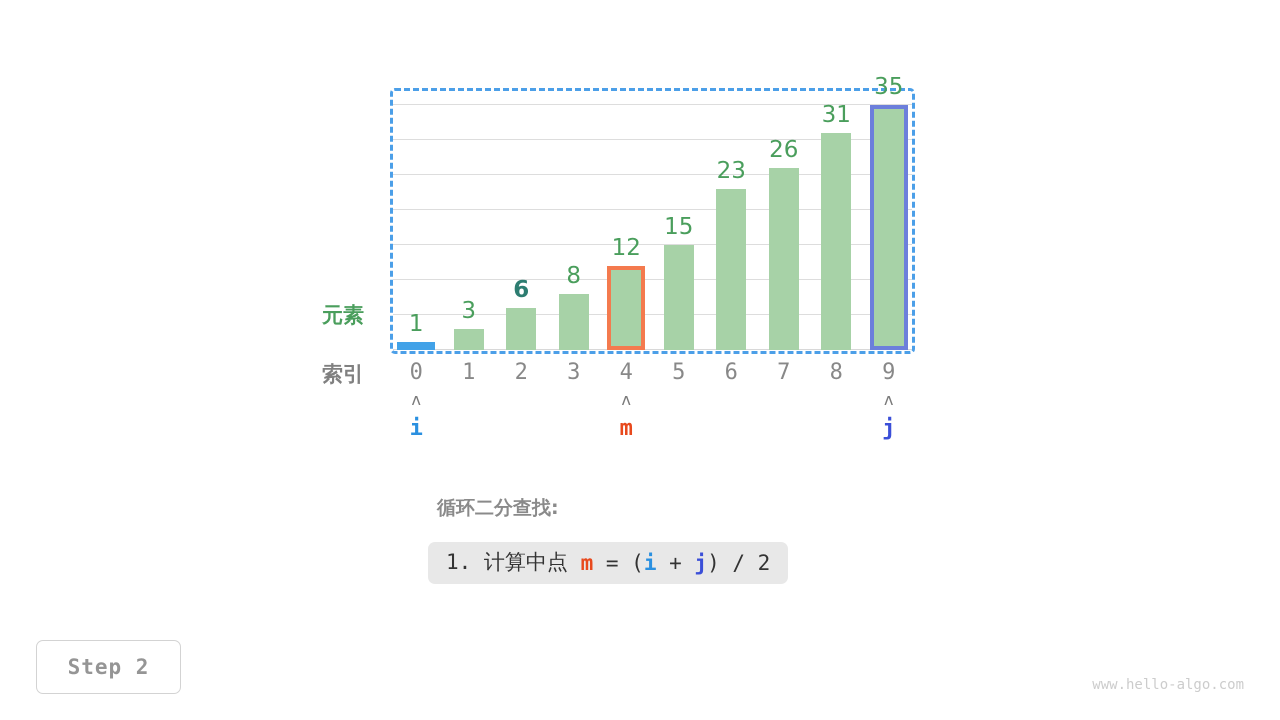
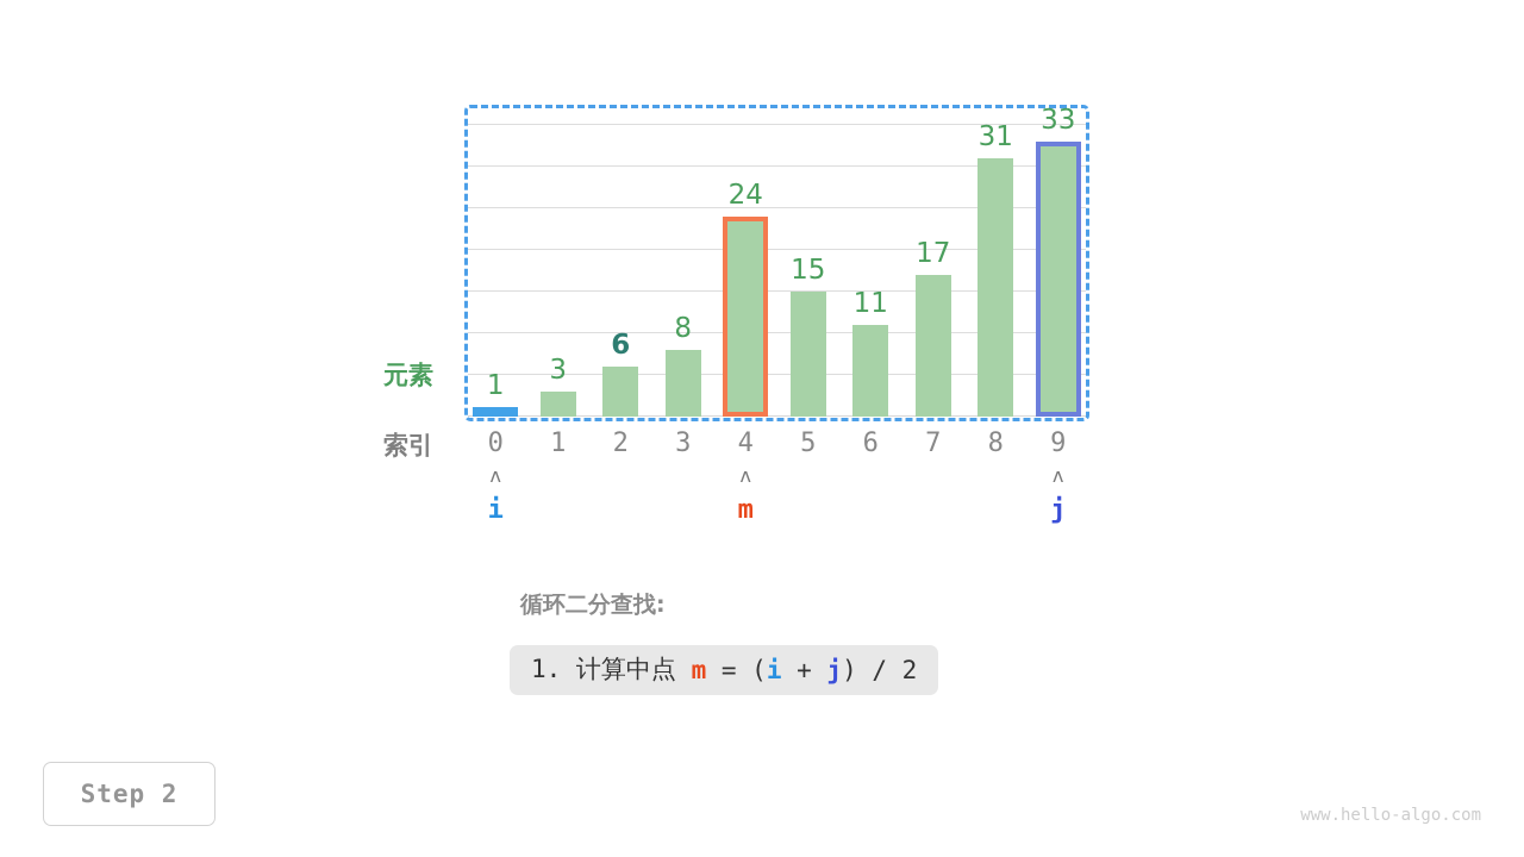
4: 12 -> 24
6: 23 -> 11
7: 26 -> 17
9: 35 -> 33
